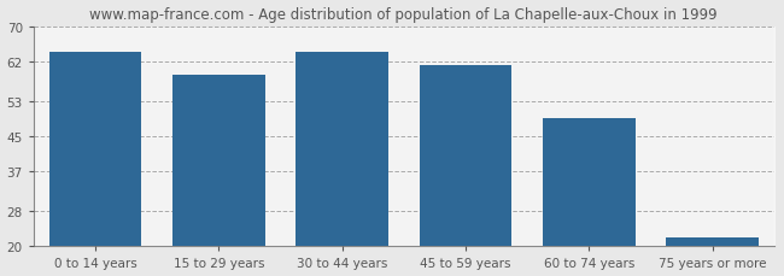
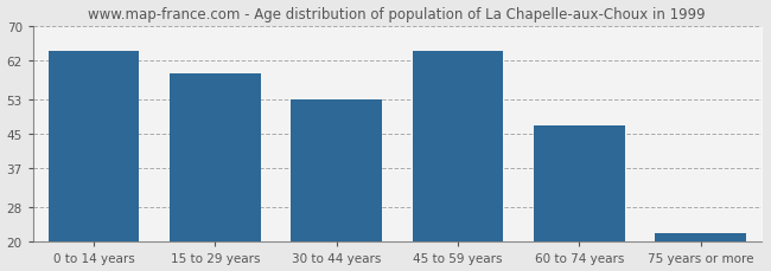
30 to 44 years: 64 -> 53
45 to 59 years: 61 -> 64
60 to 74 years: 49 -> 47
